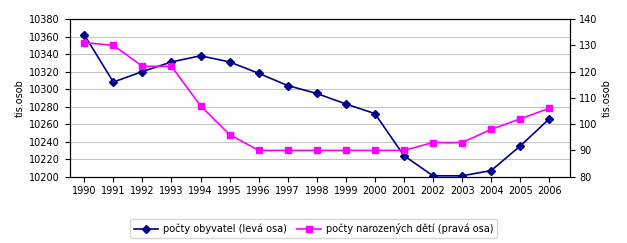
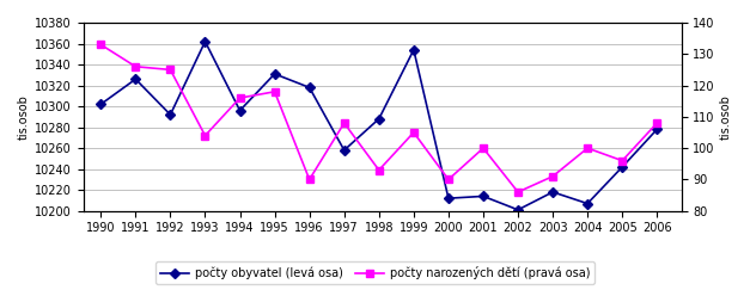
počty obyvatel (levá osa)/1990: 10362 -> 10302
počty narozených dětí (pravá osa)/1990: 131 -> 133
počty obyvatel (levá osa)/1991: 10308 -> 10326
počty narozených dětí (pravá osa)/1991: 130 -> 126
počty obyvatel (levá osa)/1992: 10320 -> 10292
počty narozených dětí (pravá osa)/1992: 122 -> 125
počty obyvatel (levá osa)/1993: 10331 -> 10362
počty narozených dětí (pravá osa)/1993: 122 -> 104
počty obyvatel (levá osa)/1994: 10338 -> 10296
počty narozených dětí (pravá osa)/1994: 107 -> 116
počty narozených dětí (pravá osa)/1995: 96 -> 118
počty obyvatel (levá osa)/1997: 10304 -> 10258
počty narozených dětí (pravá osa)/1997: 90 -> 108
počty obyvatel (levá osa)/1998: 10295 -> 10288
počty narozených dětí (pravá osa)/1998: 90 -> 93
počty obyvatel (levá osa)/1999: 10283 -> 10354
počty narozených dětí (pravá osa)/1999: 90 -> 105
počty obyvatel (levá osa)/2000: 10272 -> 10212
počty obyvatel (levá osa)/2001: 10224 -> 10214
počty narozených dětí (pravá osa)/2001: 90 -> 100
počty narozených dětí (pravá osa)/2002: 93 -> 86
počty obyvatel (levá osa)/2003: 10201 -> 10218
počty narozených dětí (pravá osa)/2003: 93 -> 91
počty narozených dětí (pravá osa)/2004: 98 -> 100
počty obyvatel (levá osa)/2005: 10235 -> 10242
počty narozených dětí (pravá osa)/2005: 102 -> 96
počty obyvatel (levá osa)/2006: 10266 -> 10278
počty narozených dětí (pravá osa)/2006: 106 -> 108
